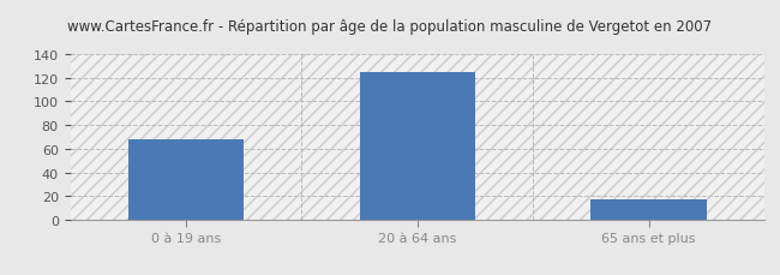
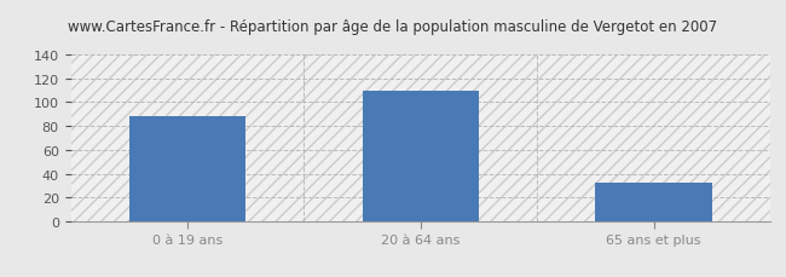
0 à 19 ans: 68 -> 88
20 à 64 ans: 125 -> 110
65 ans et plus: 17 -> 32
